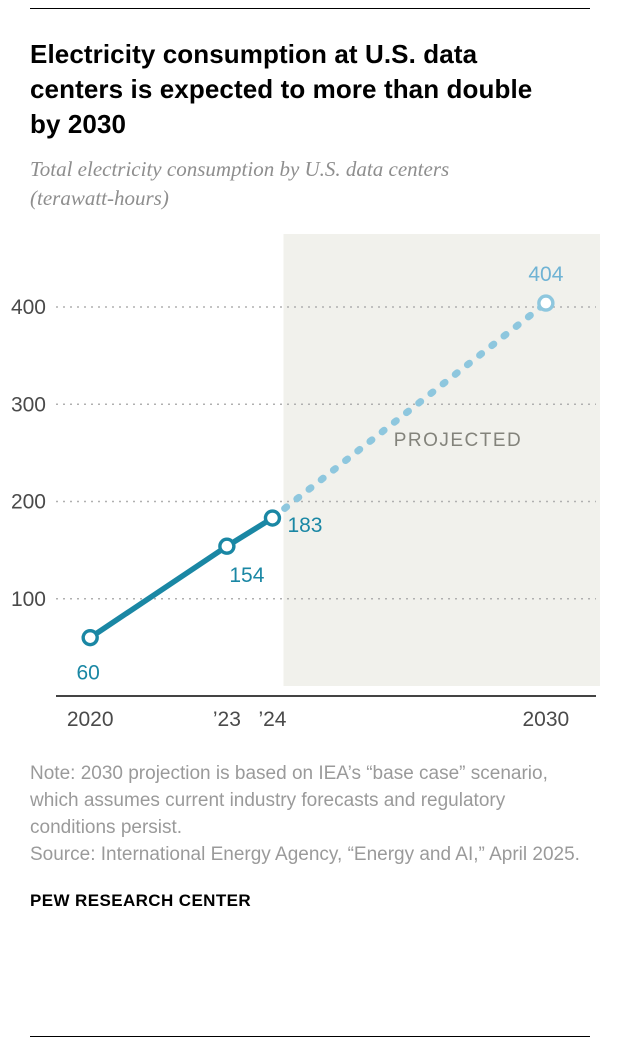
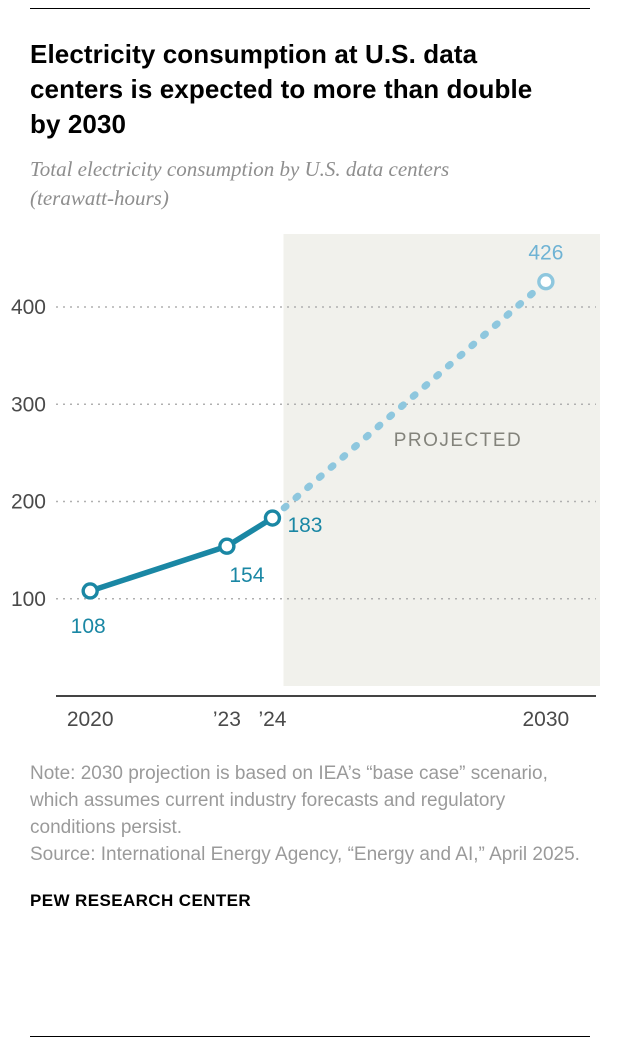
2020: 60 -> 108
2030: 404 -> 426
